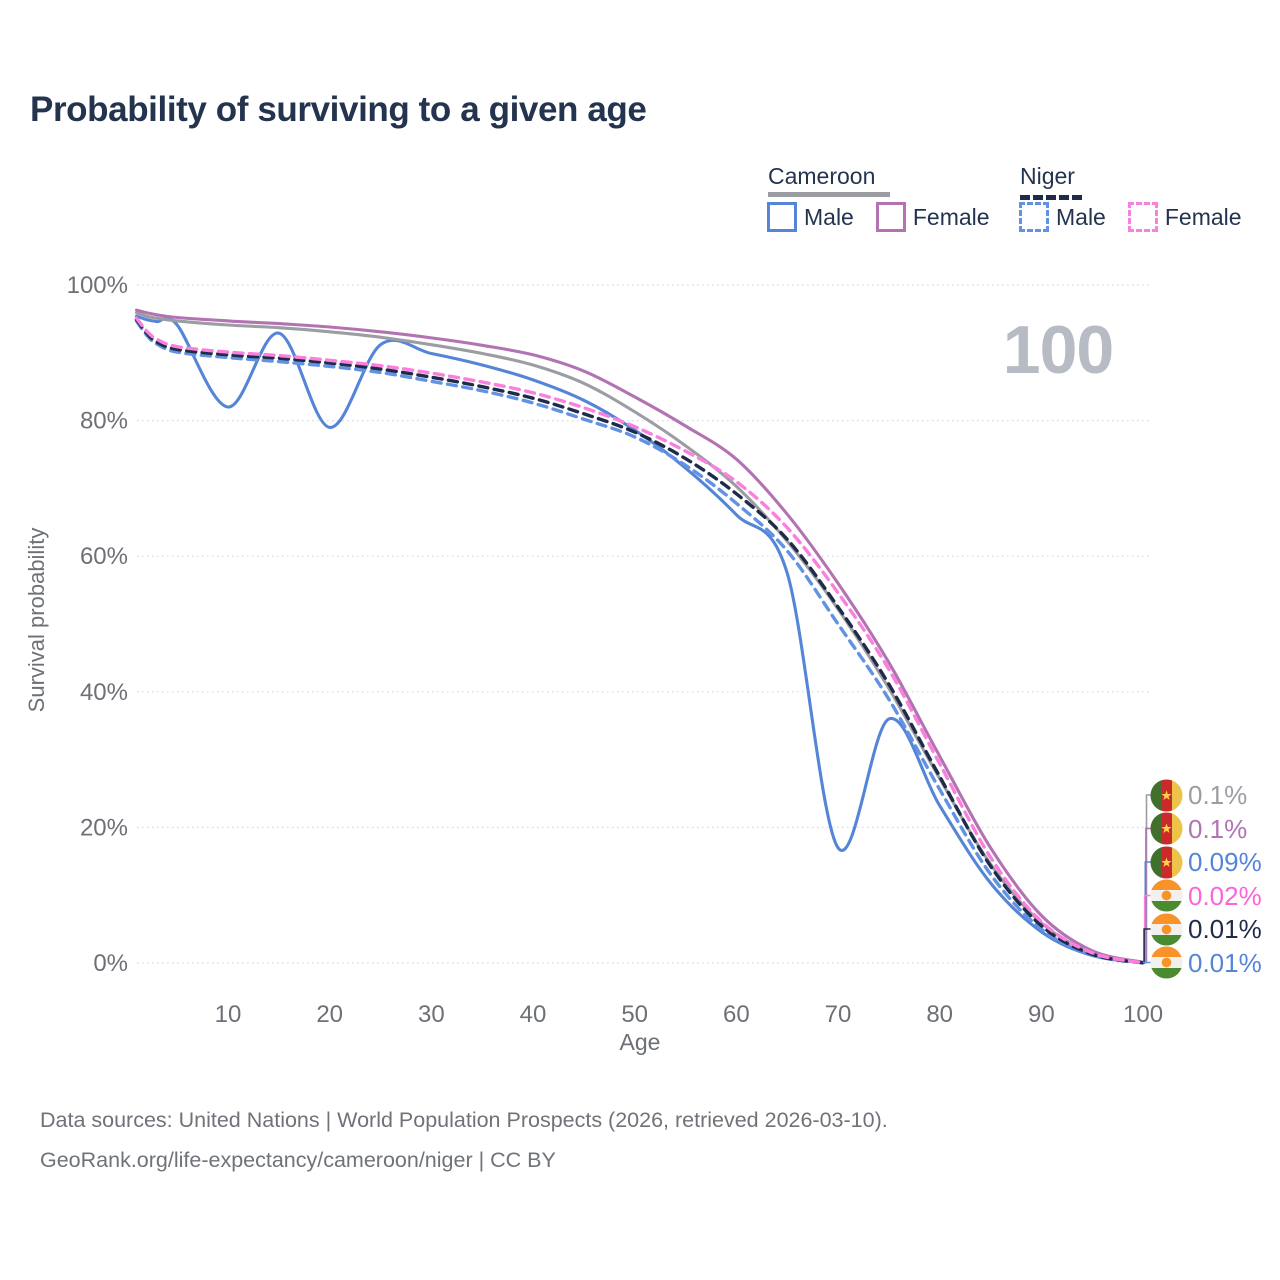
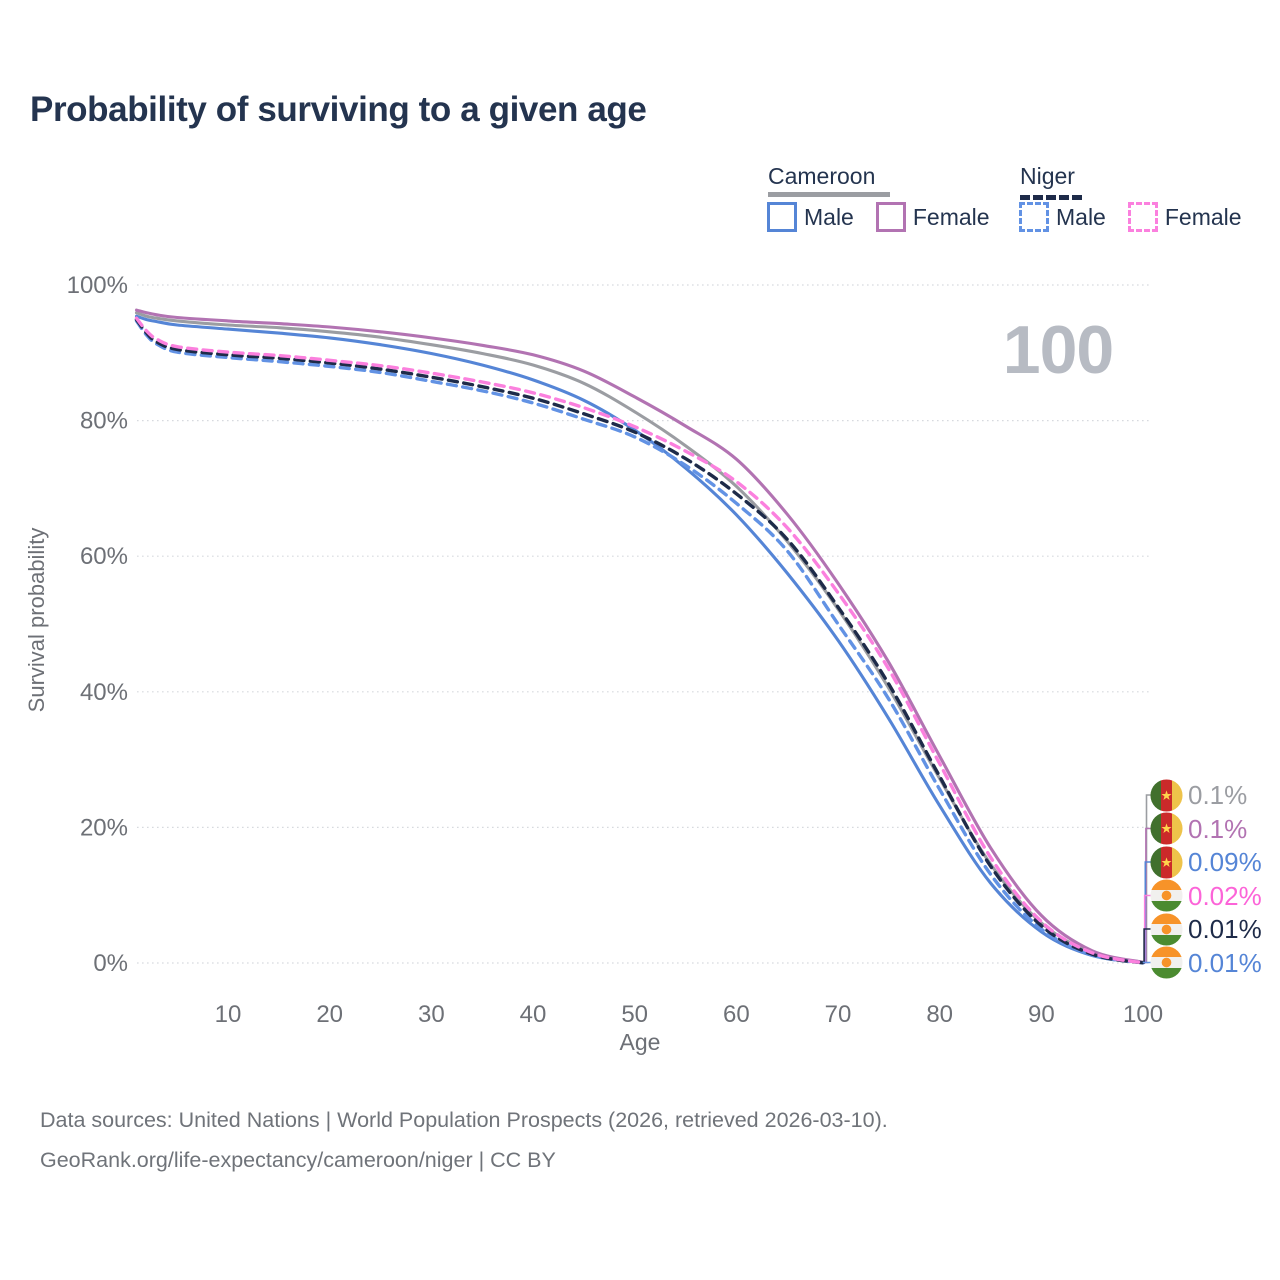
Cameroon Male/10: 82% -> 94%
Cameroon Male/20: 79% -> 92%
Cameroon Male/70: 17% -> 48%
